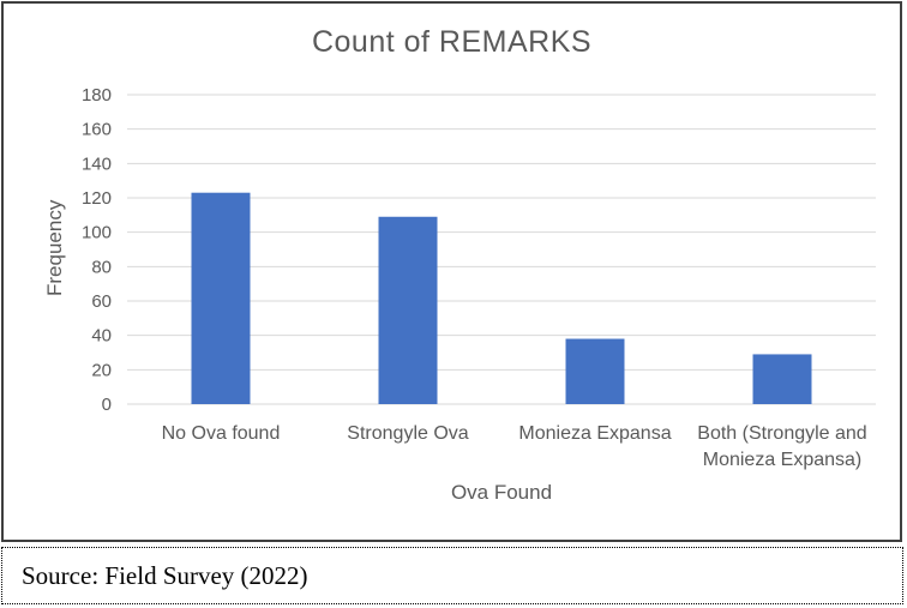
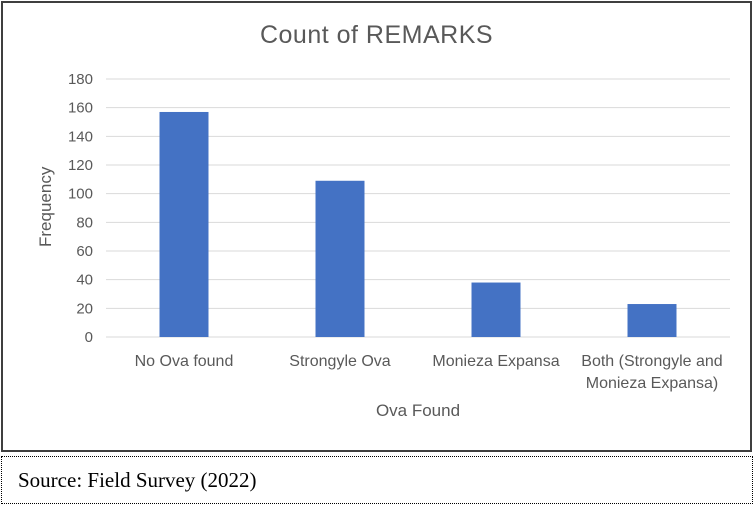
No Ova found: 123 -> 157
Both (Strongyle and Monieza Expansa): 29 -> 23
